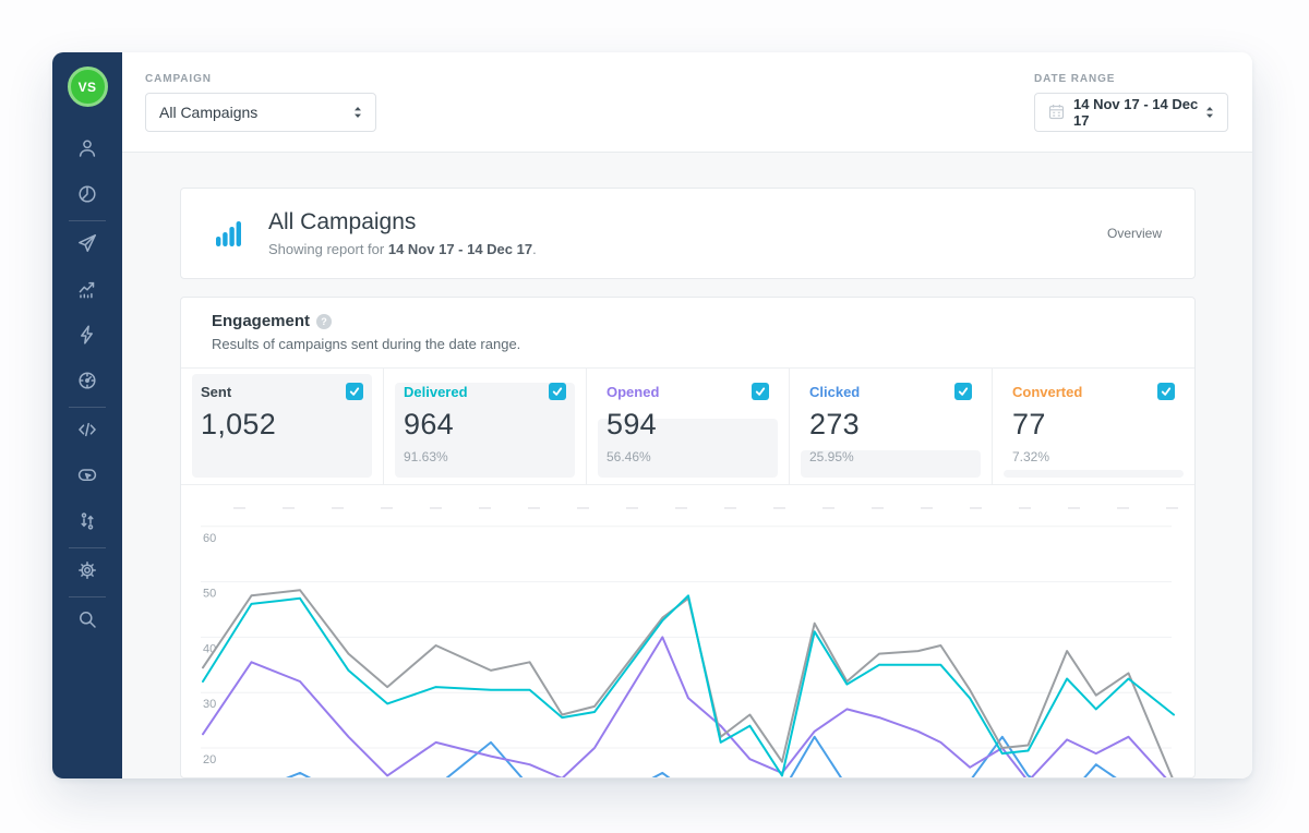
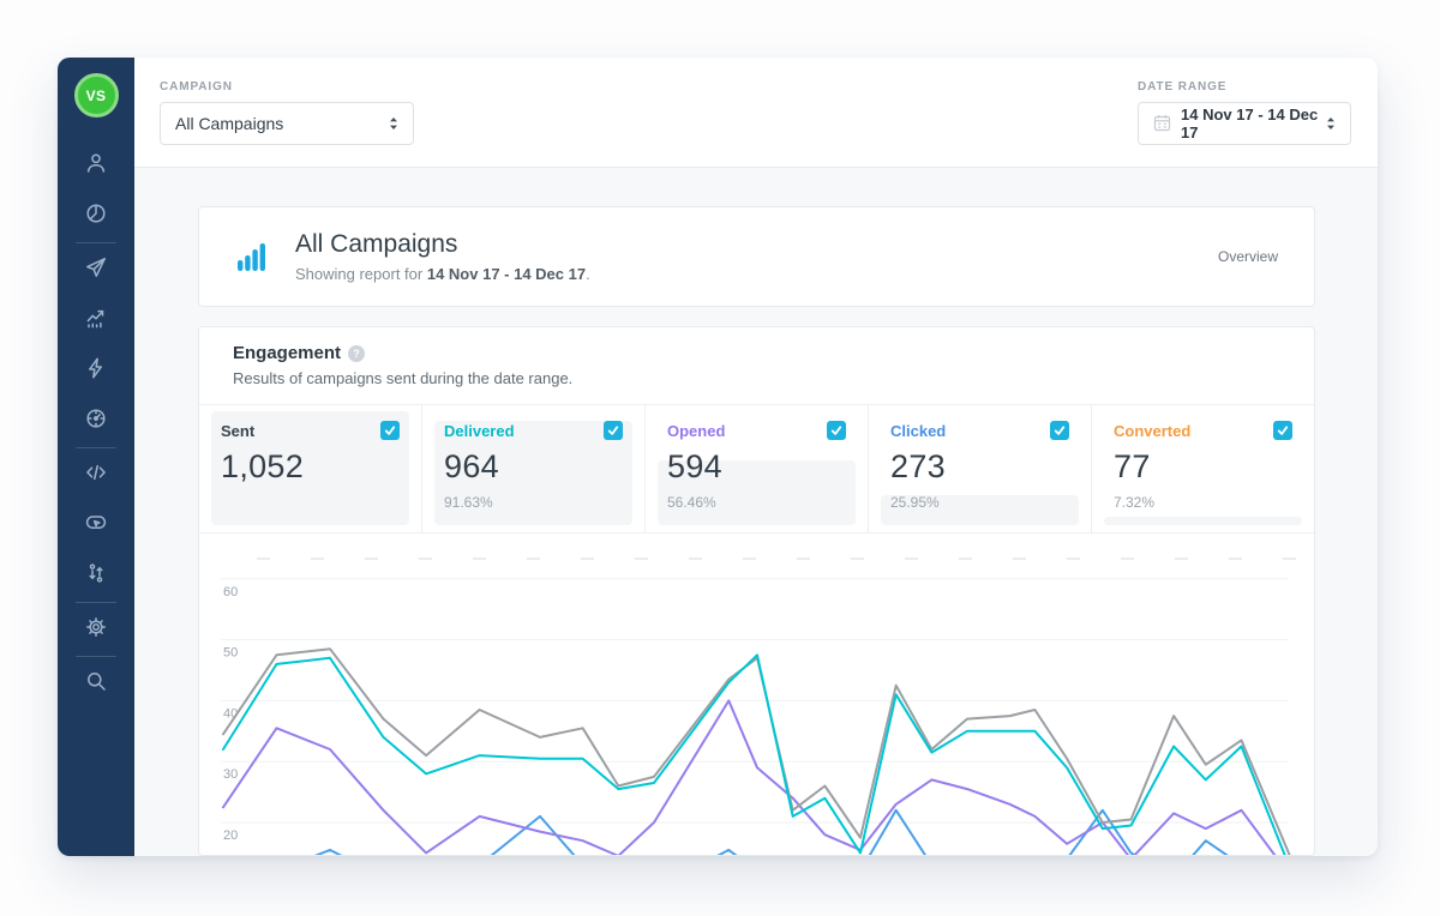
Delivered/30: 26 -> 12
Opened/30: 13 -> 11
